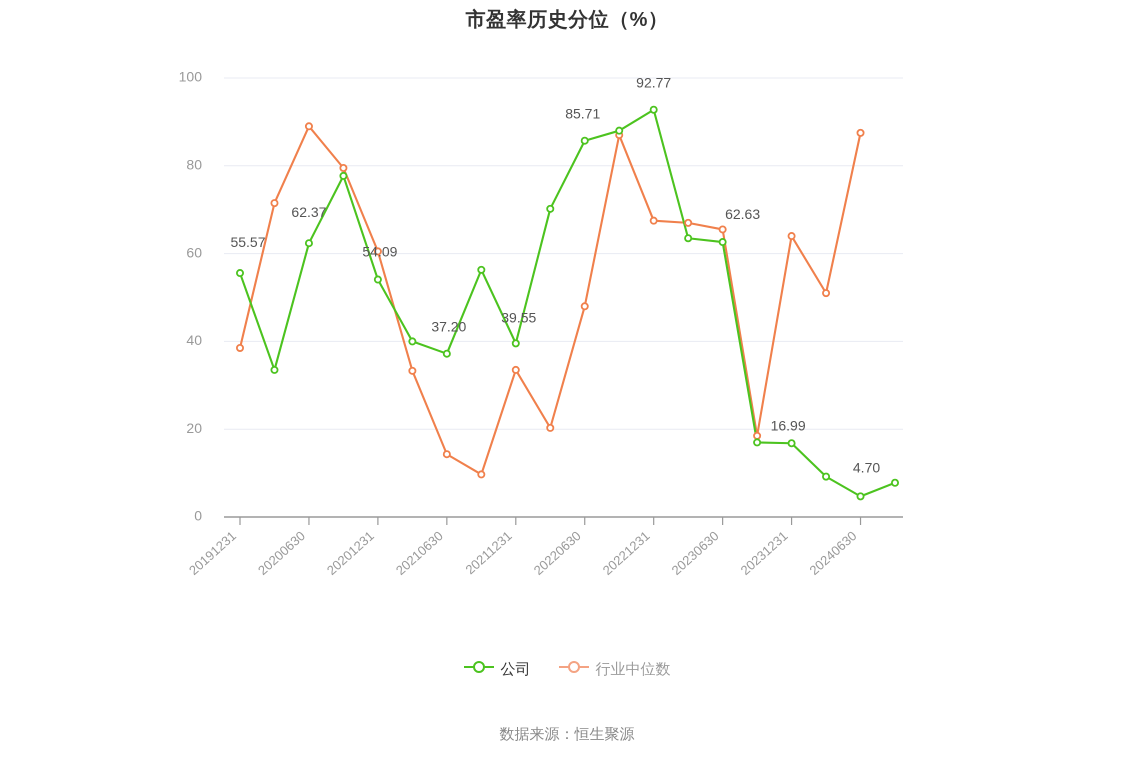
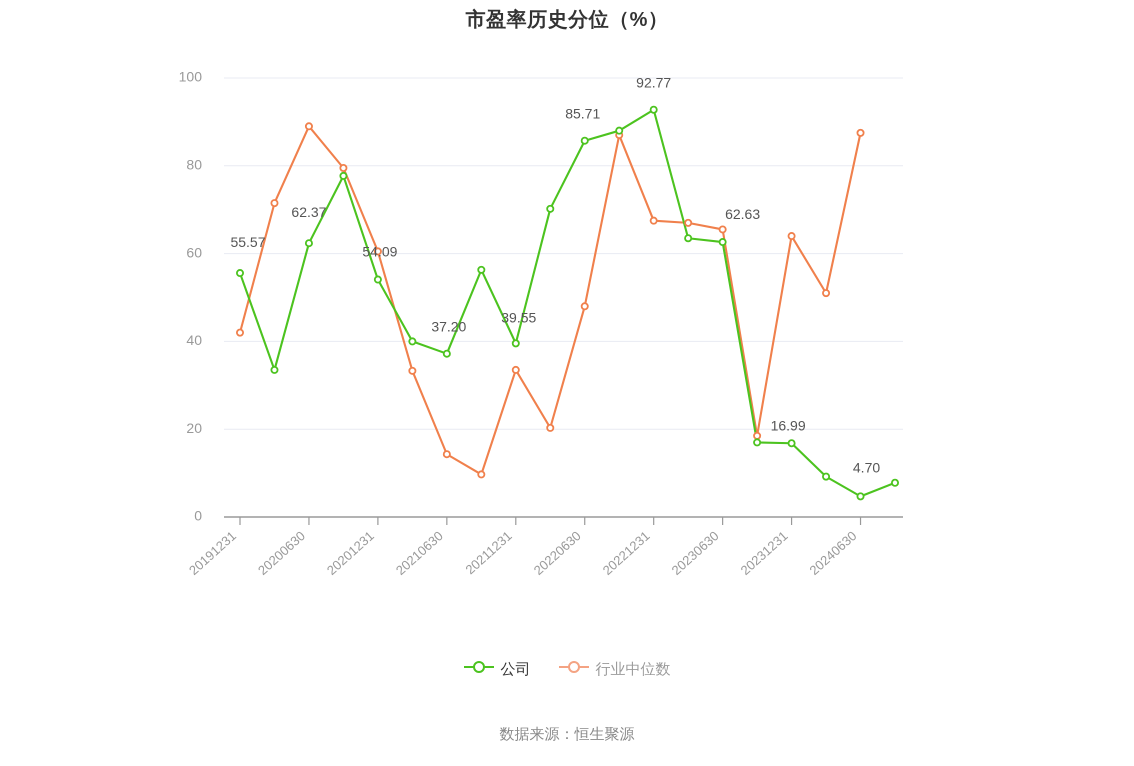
行业中位数/20191231: 38 -> 42
